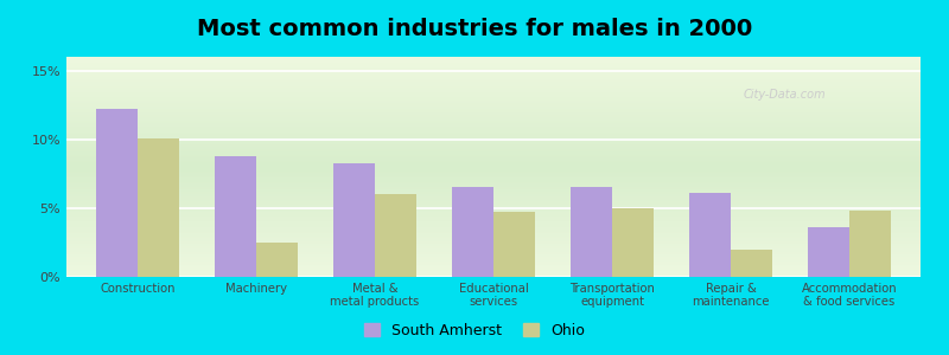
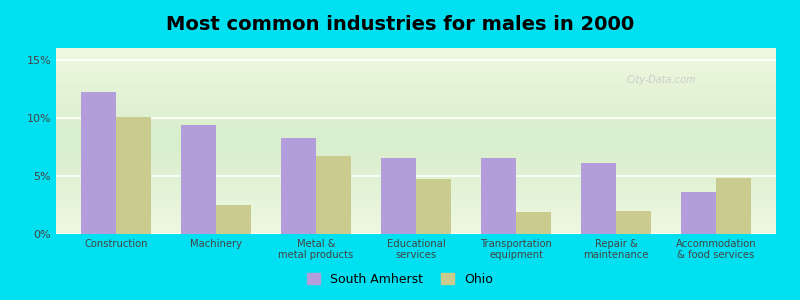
South Amherst/Machinery: 8.8% -> 9.4%
Ohio/Metal & metal products: 6.0% -> 6.7%
Ohio/Transportation equipment: 5.0% -> 1.9%
